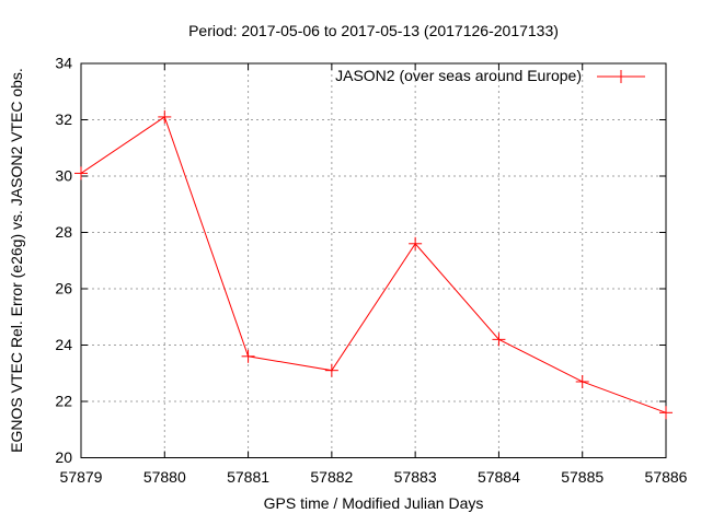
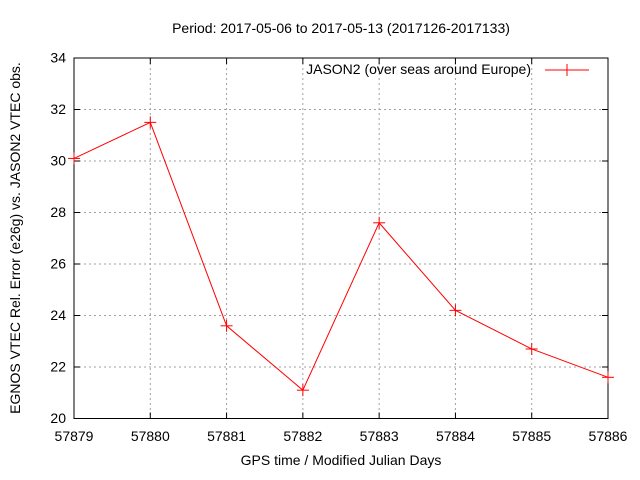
57880: 32.1 -> 31.5
57882: 23.1 -> 21.1
